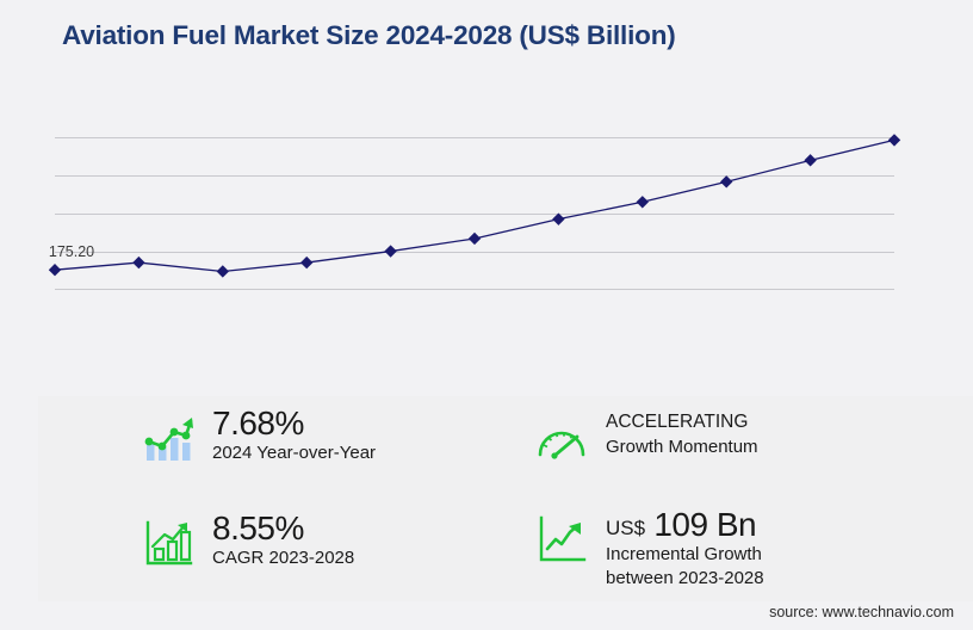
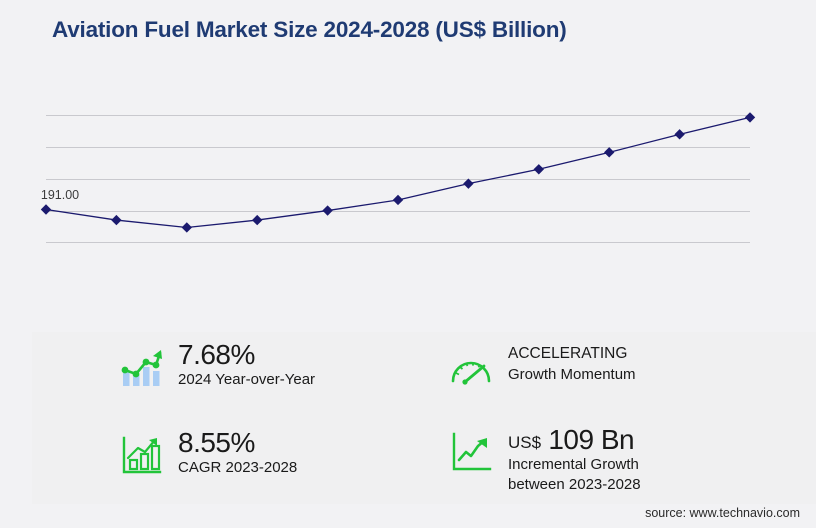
2018: 175.20 -> 191.00
